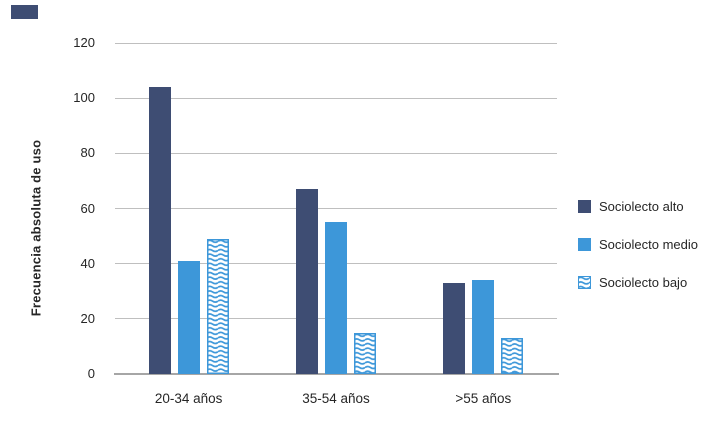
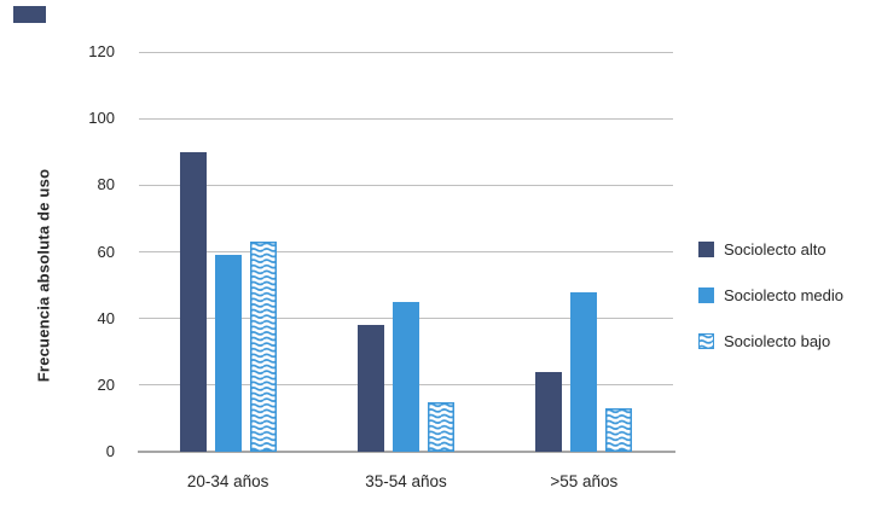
Sociolecto alto/20-34 años: 104 -> 90
Sociolecto medio/20-34 años: 41 -> 59
Sociolecto bajo/20-34 años: 49 -> 63
Sociolecto alto/35-54 años: 67 -> 38
Sociolecto medio/35-54 años: 55 -> 45
Sociolecto alto/>55 años: 33 -> 24
Sociolecto medio/>55 años: 34 -> 48
